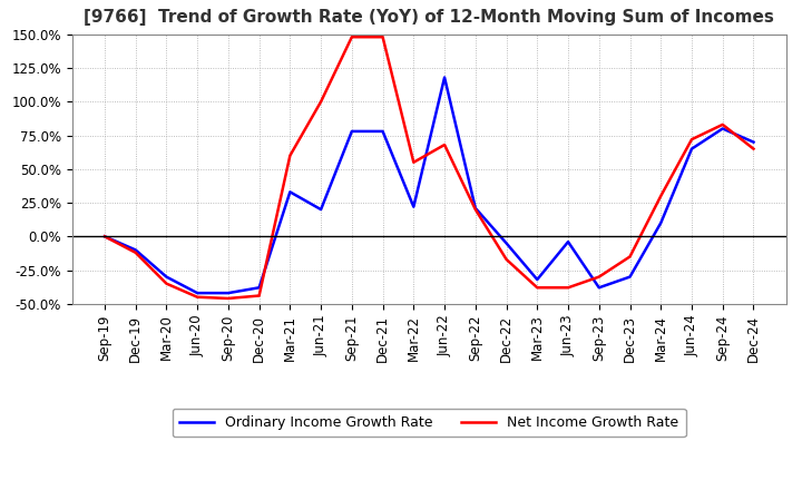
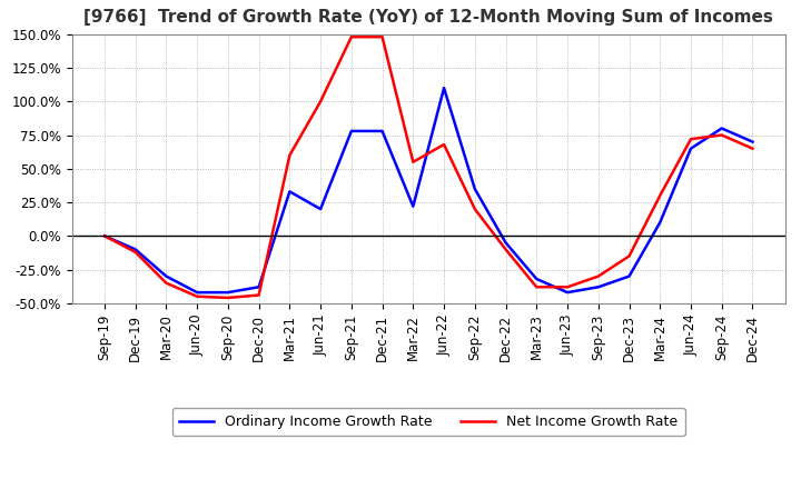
Ordinary Income Growth Rate/Jun-22: 118% -> 110%
Ordinary Income Growth Rate/Sep-22: 21% -> 35%
Net Income Growth Rate/Dec-22: -17% -> -10%
Ordinary Income Growth Rate/Jun-23: -4% -> -42%
Net Income Growth Rate/Sep-24: 83% -> 75%
